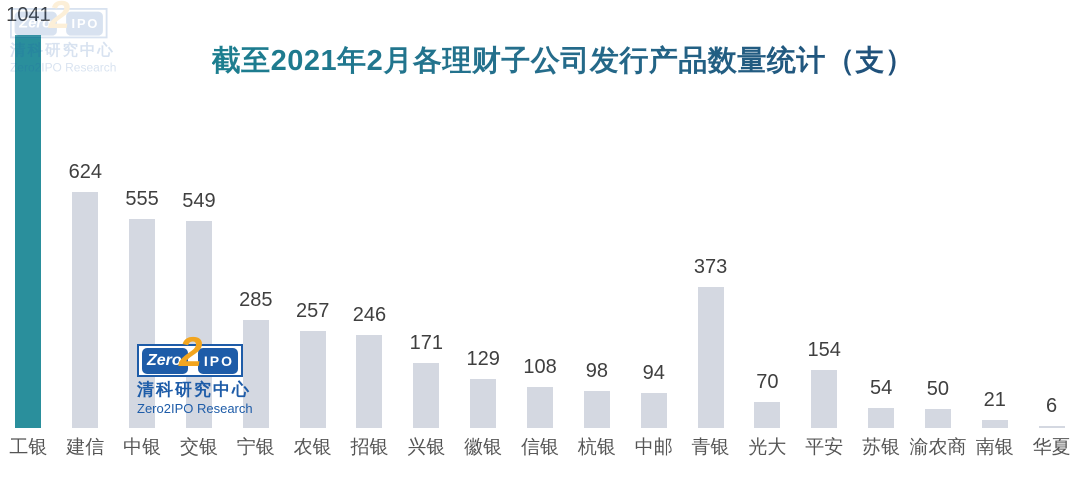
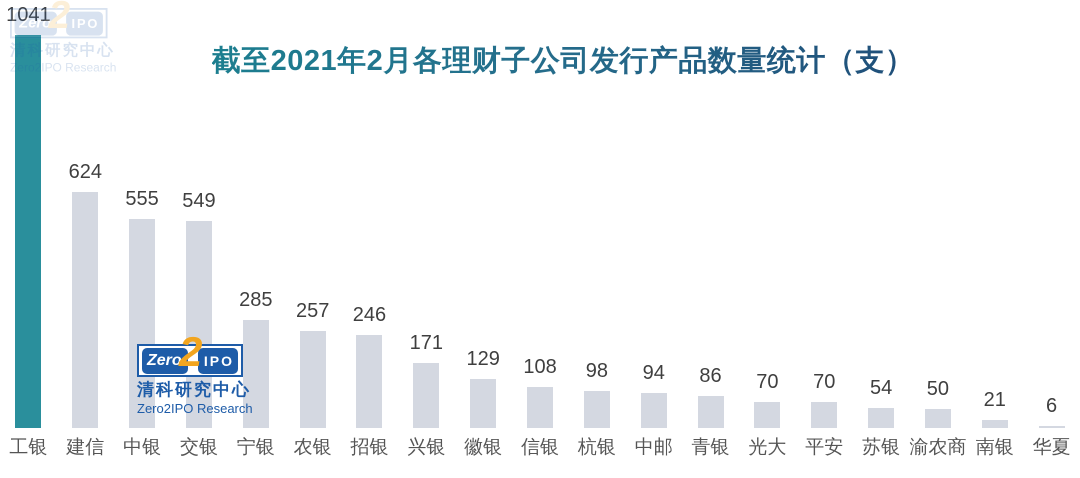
青银: 373 -> 86
平安: 154 -> 70
